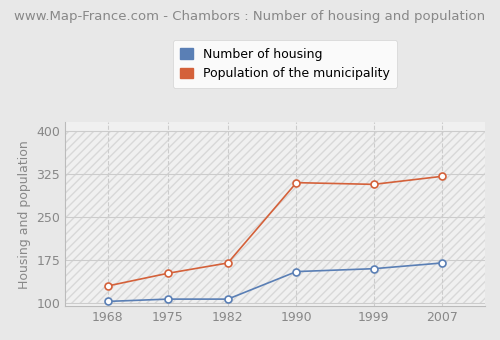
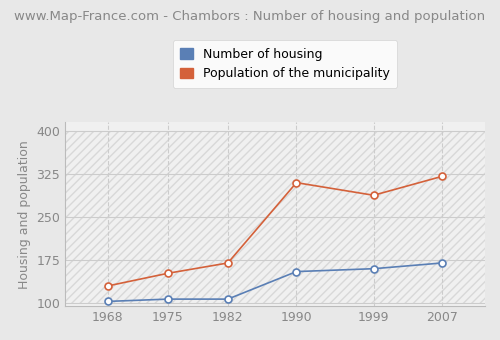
Population of the municipality/1999: 307 -> 288
